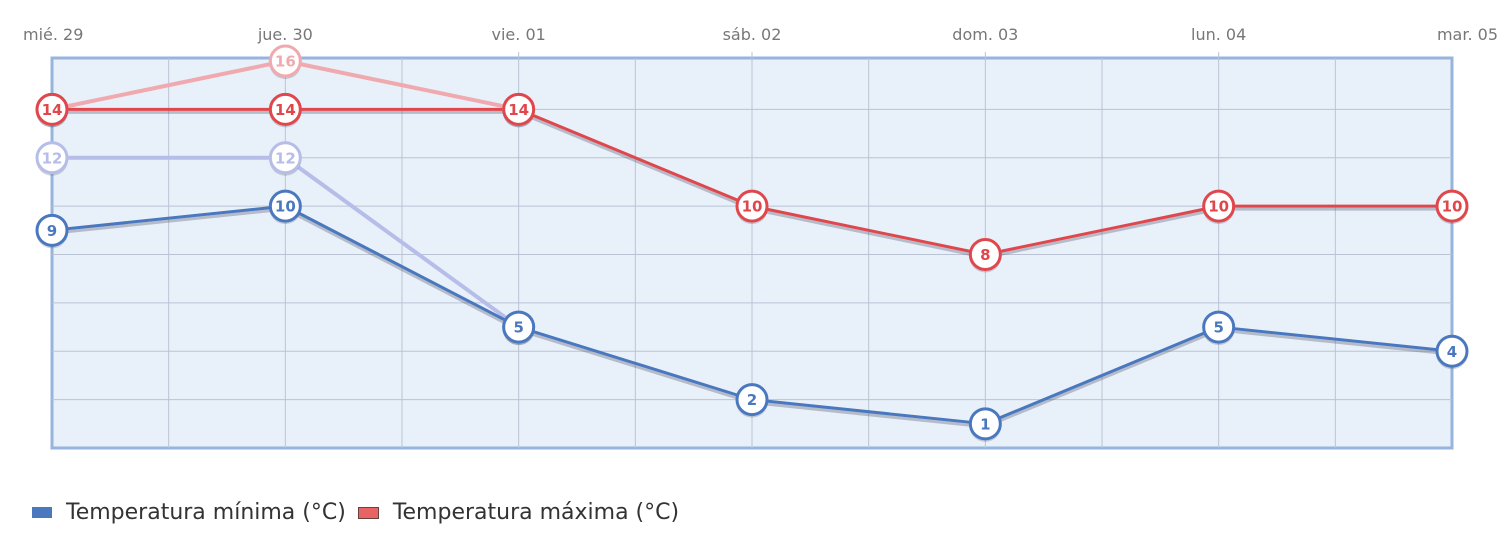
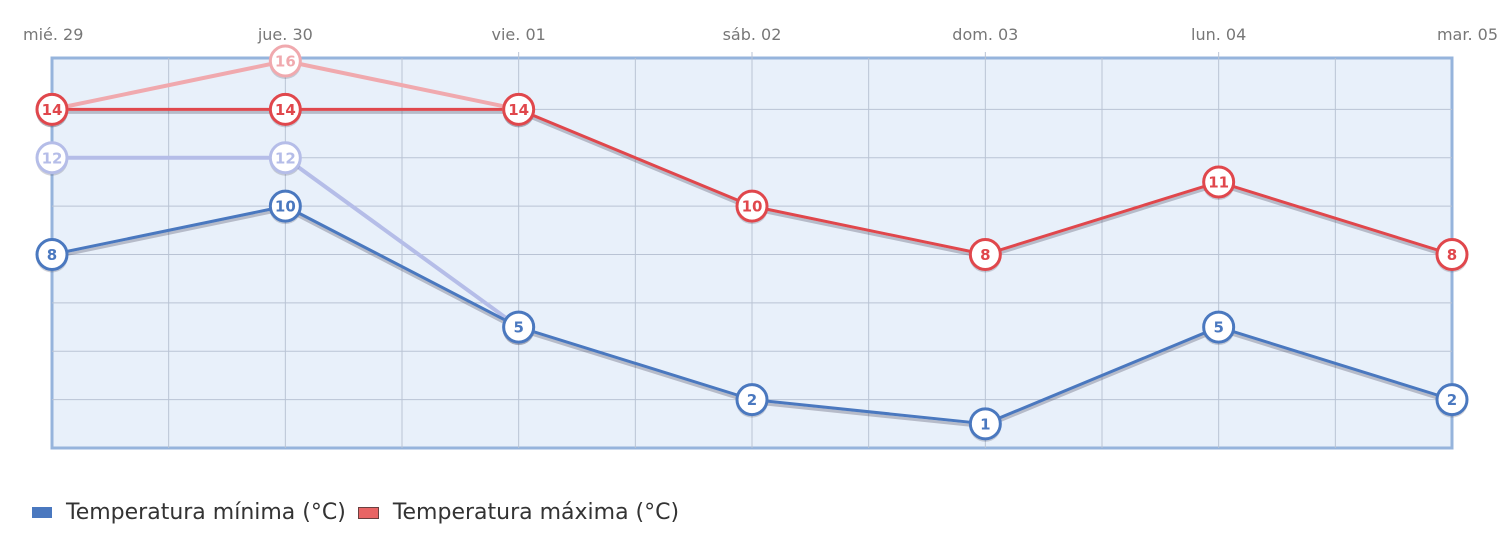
Temperatura mínima (°C)/mié. 29: 9 -> 8
Temperatura máxima (°C)/lun. 04: 10 -> 11
Temperatura mínima (°C)/mar. 05: 4 -> 2
Temperatura máxima (°C)/mar. 05: 10 -> 8
